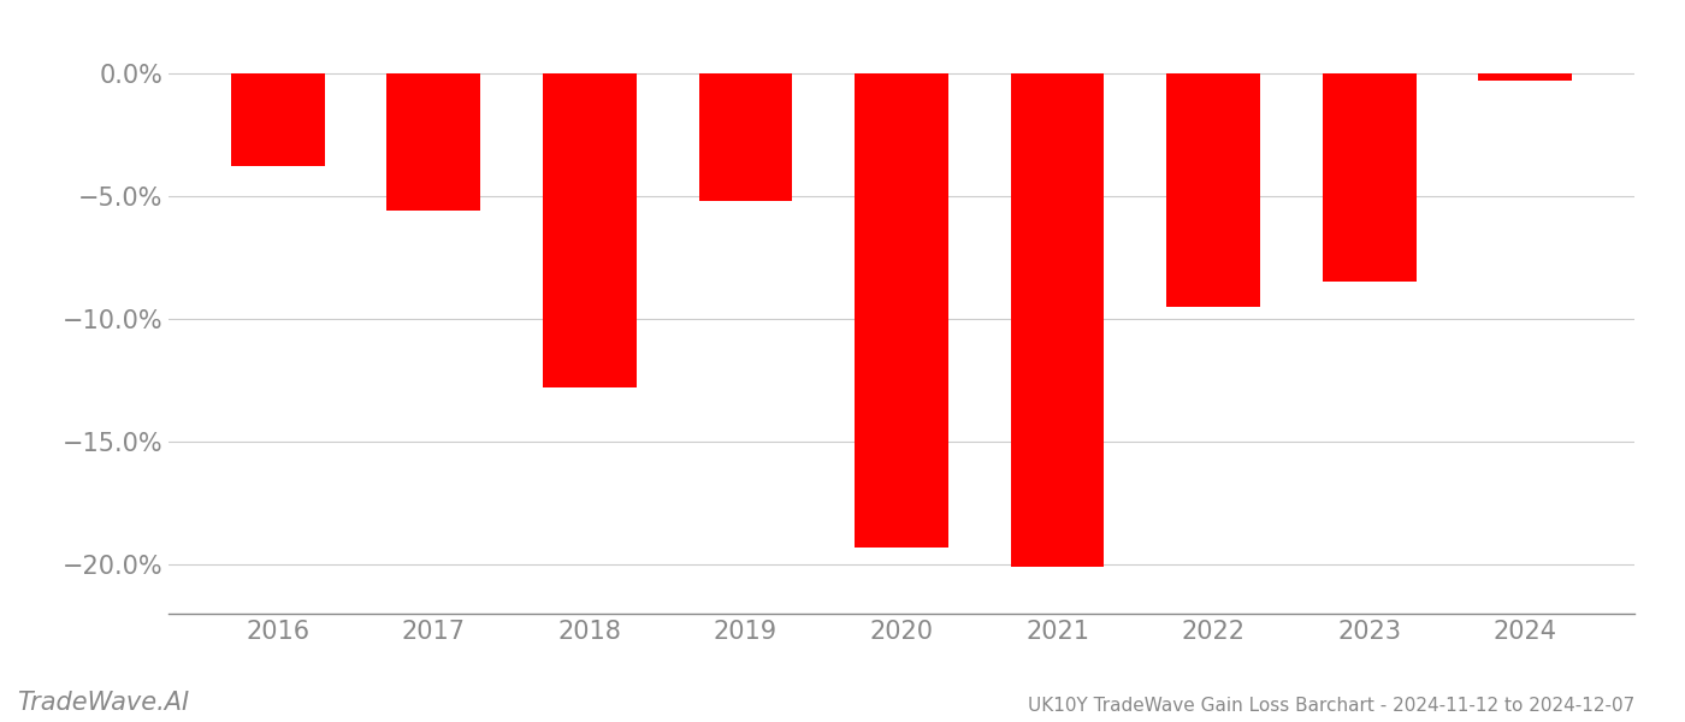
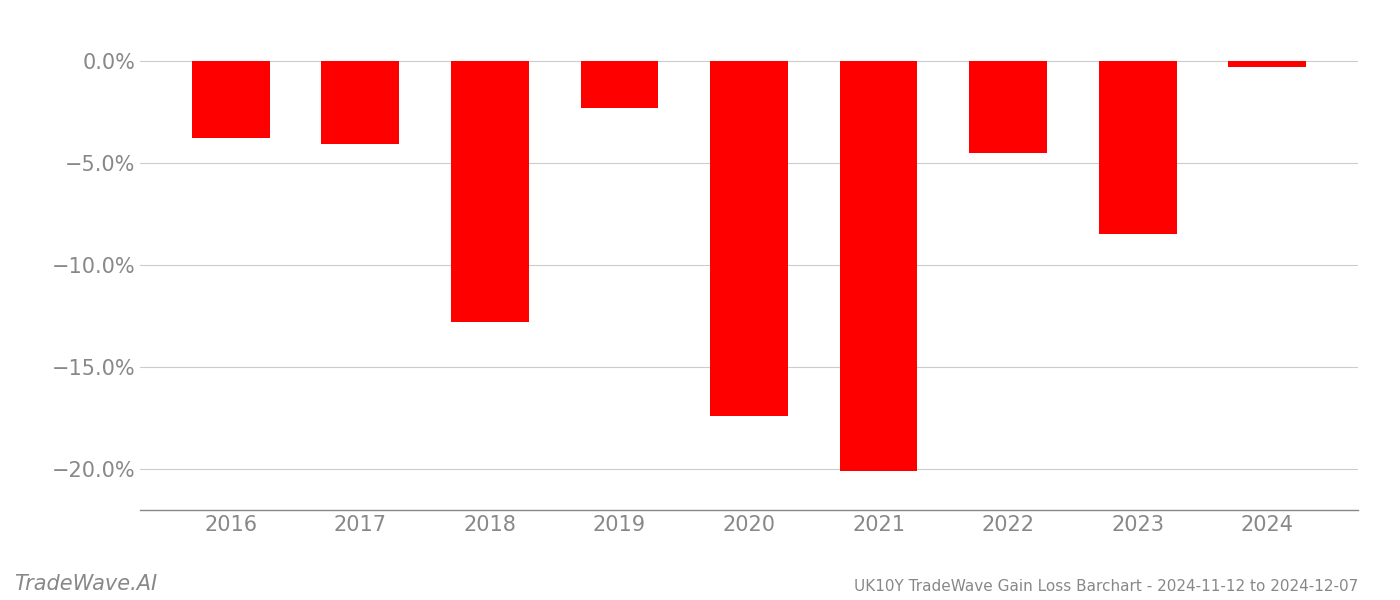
2017: -5.6% -> -4.1%
2019: -5.2% -> -2.3%
2020: -19.3% -> -17.4%
2022: -9.5% -> -4.5%
